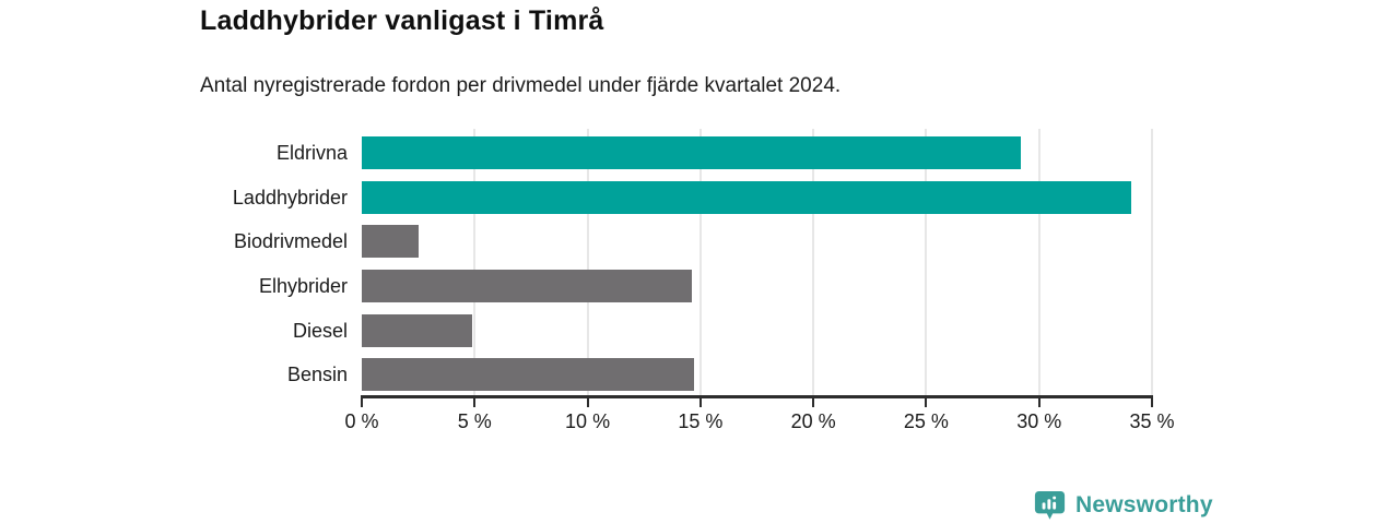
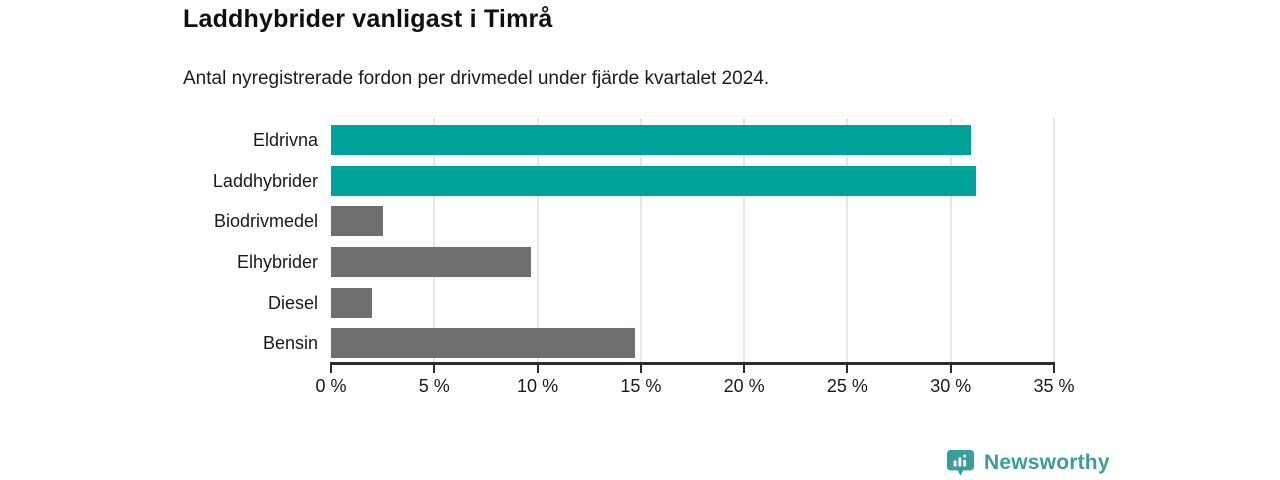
Eldrivna: 29.2% -> 31.0%
Laddhybrider: 34.1% -> 31.2%
Elhybrider: 14.6% -> 9.7%
Diesel: 4.9% -> 2.0%
